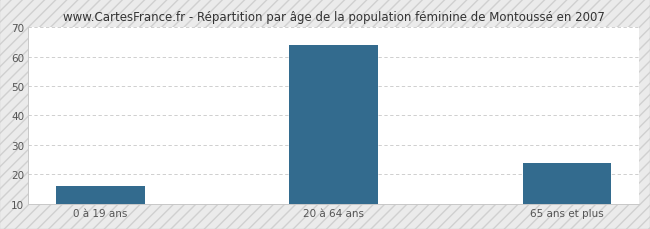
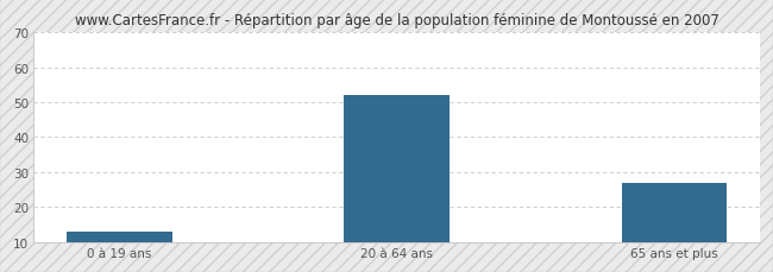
0 à 19 ans: 16 -> 13
20 à 64 ans: 64 -> 52
65 ans et plus: 24 -> 27
